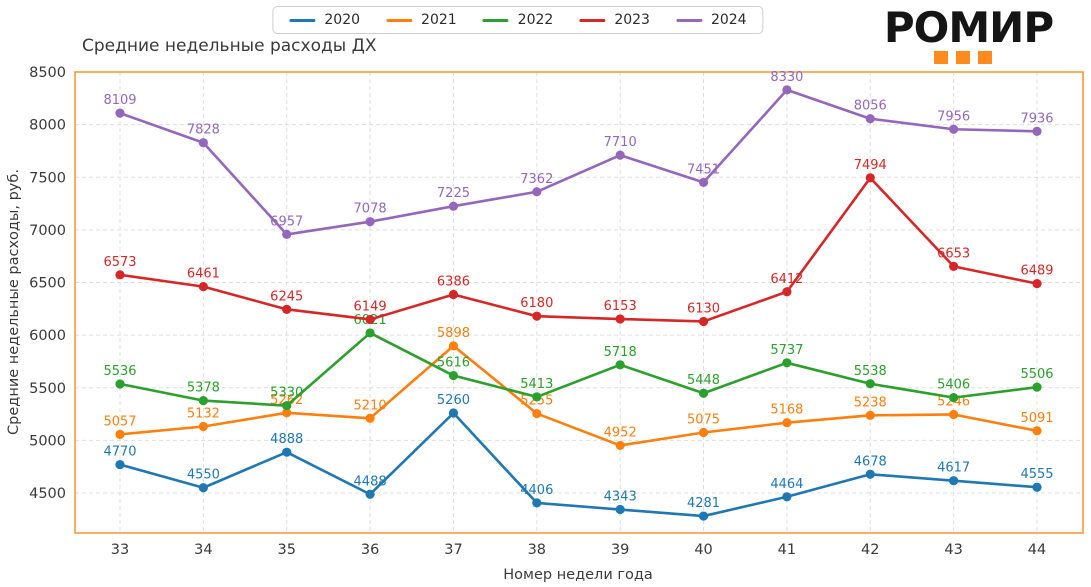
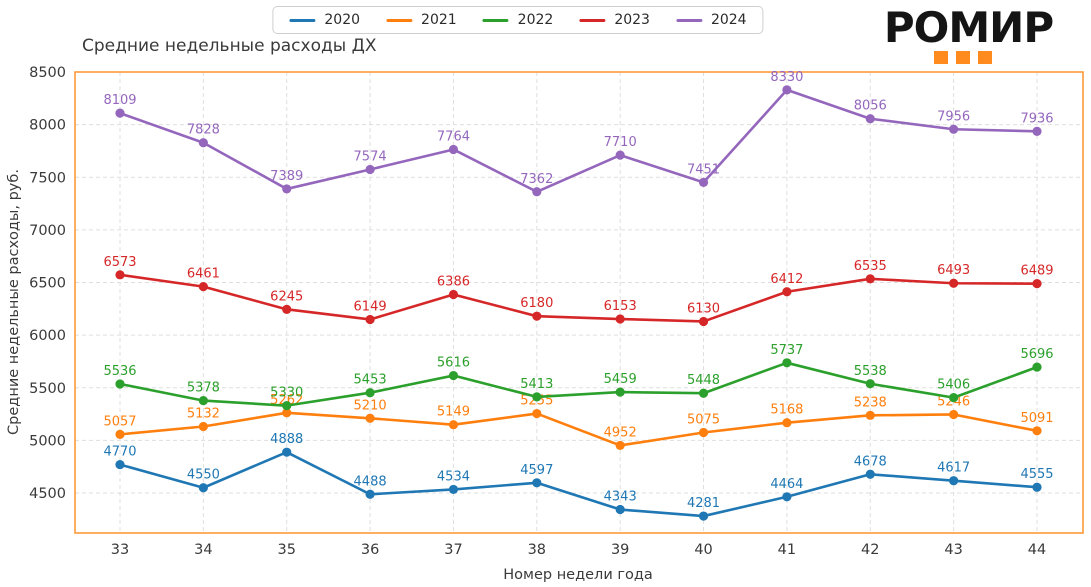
2024/35: 6957 -> 7389
2022/36: 6021 -> 5453
2024/36: 7078 -> 7574
2020/37: 5260 -> 4534
2021/37: 5898 -> 5149
2024/37: 7225 -> 7764
2020/38: 4406 -> 4597
2022/39: 5718 -> 5459
2023/42: 7494 -> 6535
2023/43: 6653 -> 6493
2022/44: 5506 -> 5696
